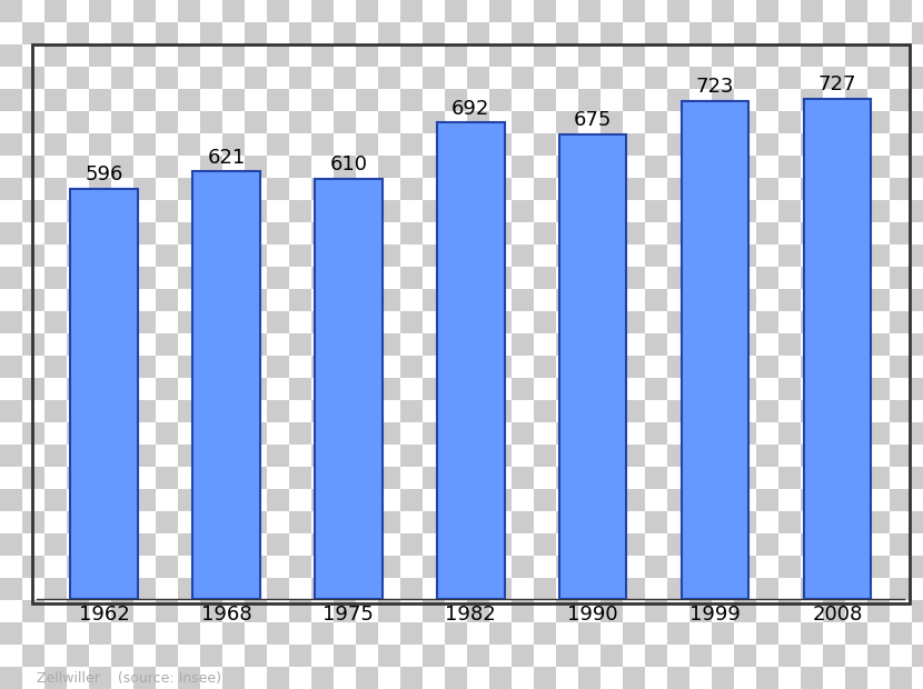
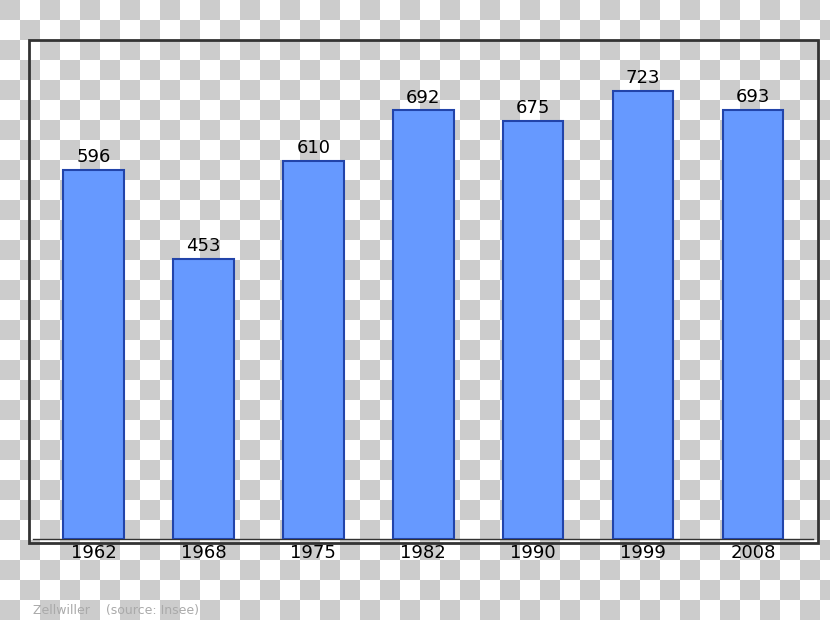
1968: 621 -> 453
2008: 727 -> 693
